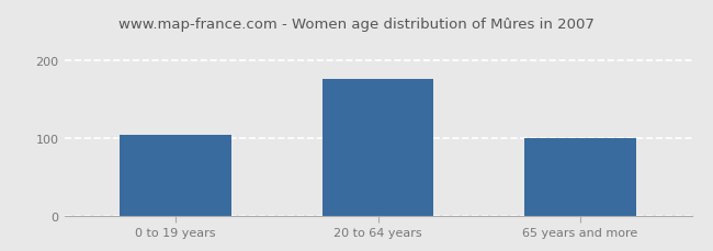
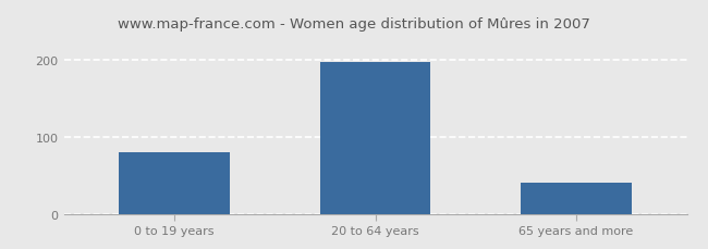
0 to 19 years: 104 -> 80
20 to 64 years: 176 -> 197
65 years and more: 100 -> 40
